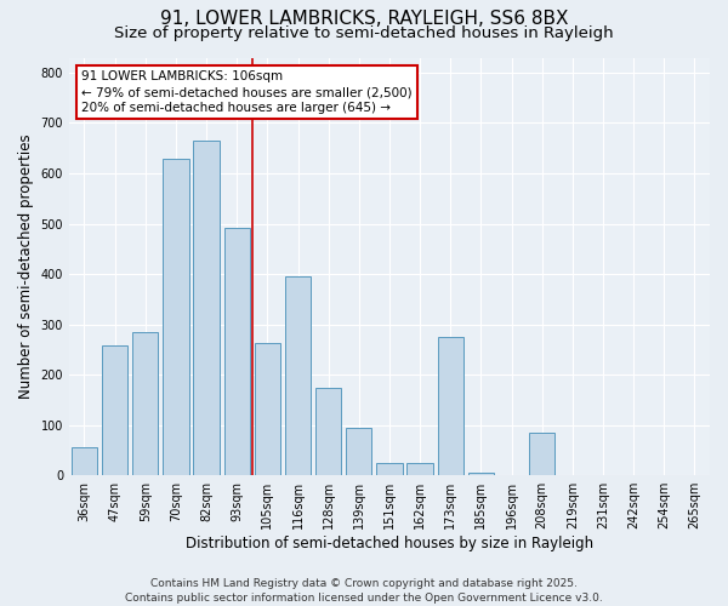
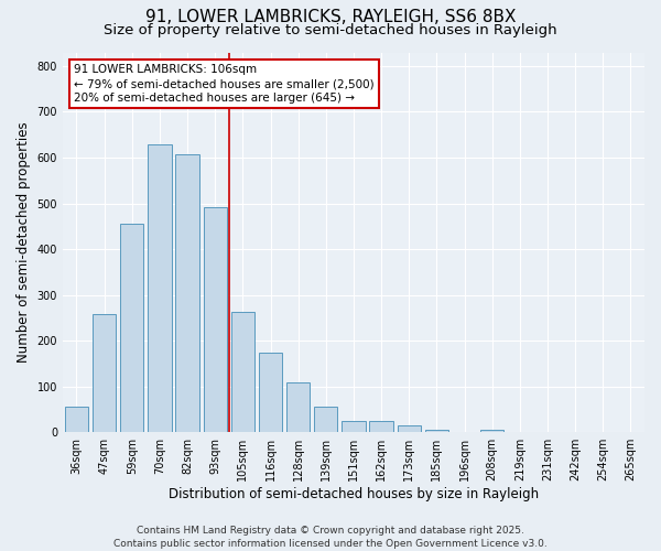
59sqm: 285 -> 456
82sqm: 665 -> 608
116sqm: 395 -> 174
128sqm: 175 -> 110
139sqm: 95 -> 55
173sqm: 275 -> 15
208sqm: 85 -> 5
